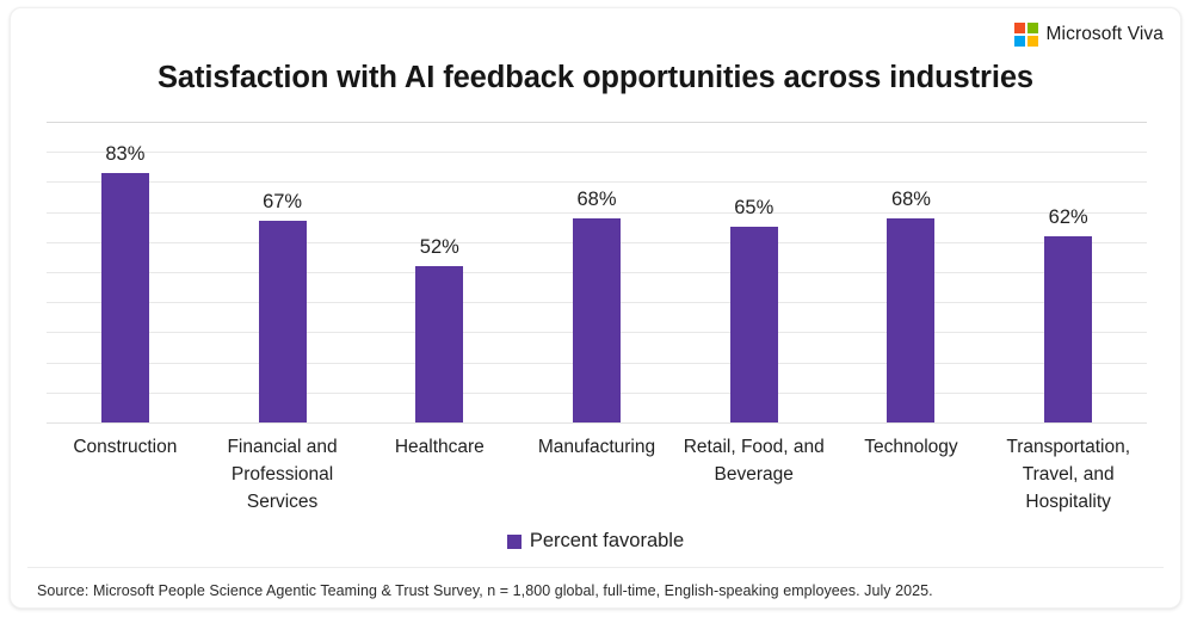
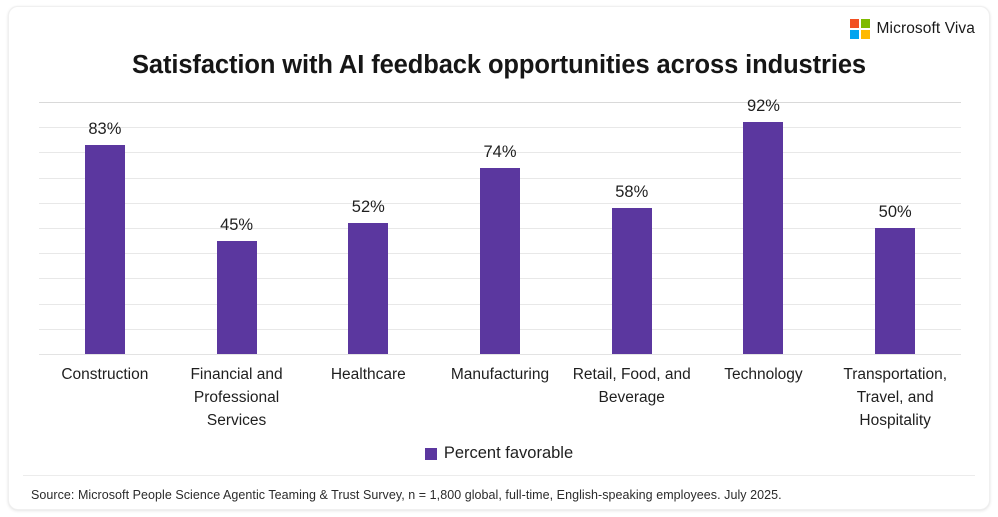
Financial and Professional Services: 67% -> 45%
Manufacturing: 68% -> 74%
Retail, Food, and Beverage: 65% -> 58%
Technology: 68% -> 92%
Transportation, Travel, and Hospitality: 62% -> 50%
